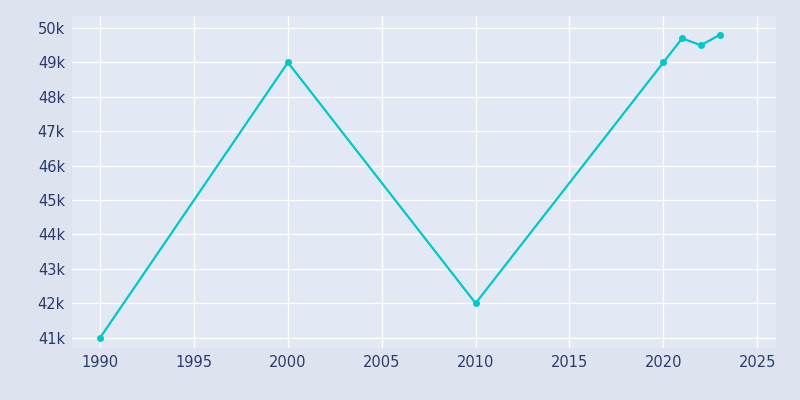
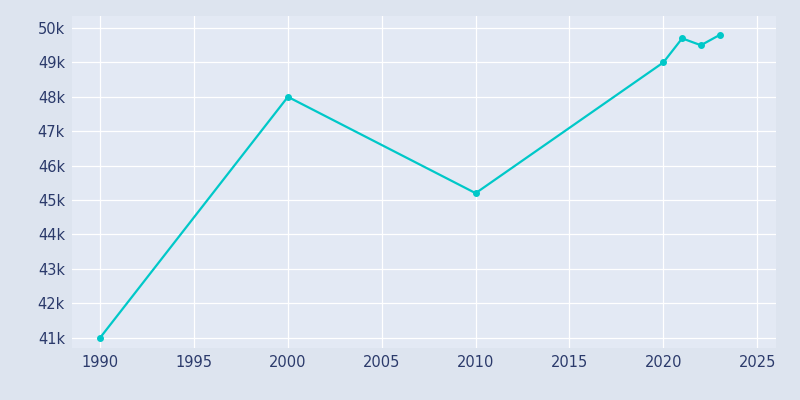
2000: 49.0k -> 48.0k
2010: 42.0k -> 45.2k
